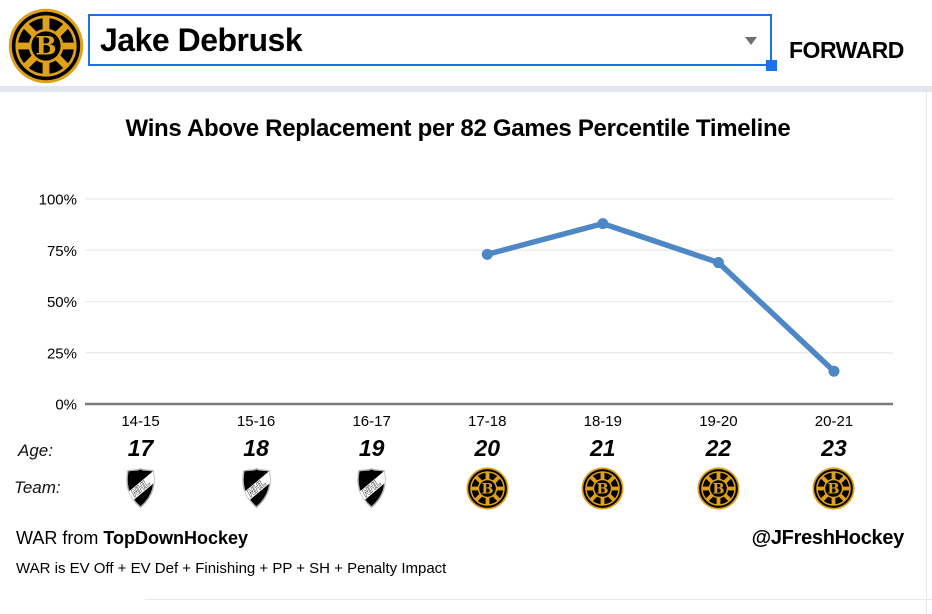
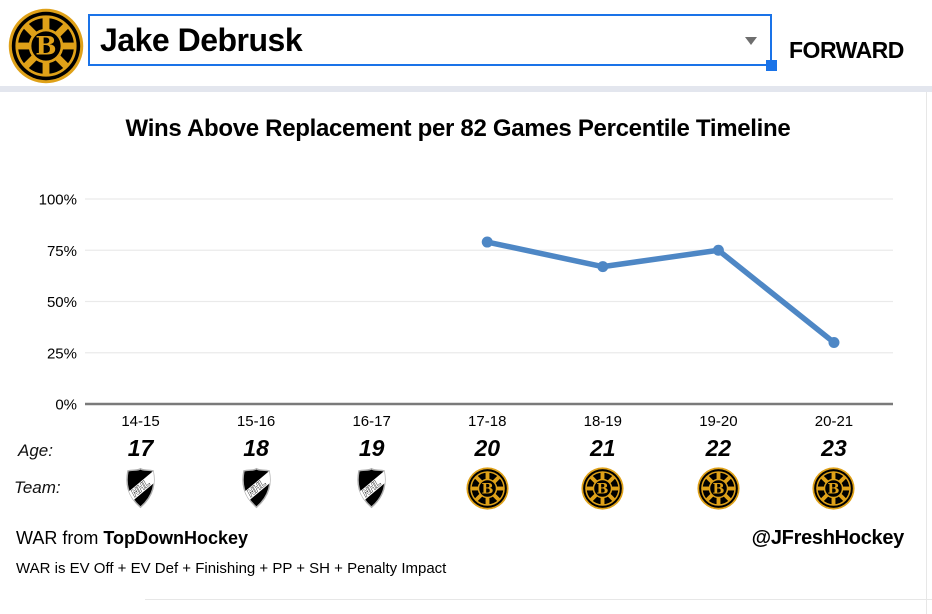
17-18: 73% -> 79%
18-19: 88% -> 67%
19-20: 69% -> 75%
20-21: 16% -> 30%
